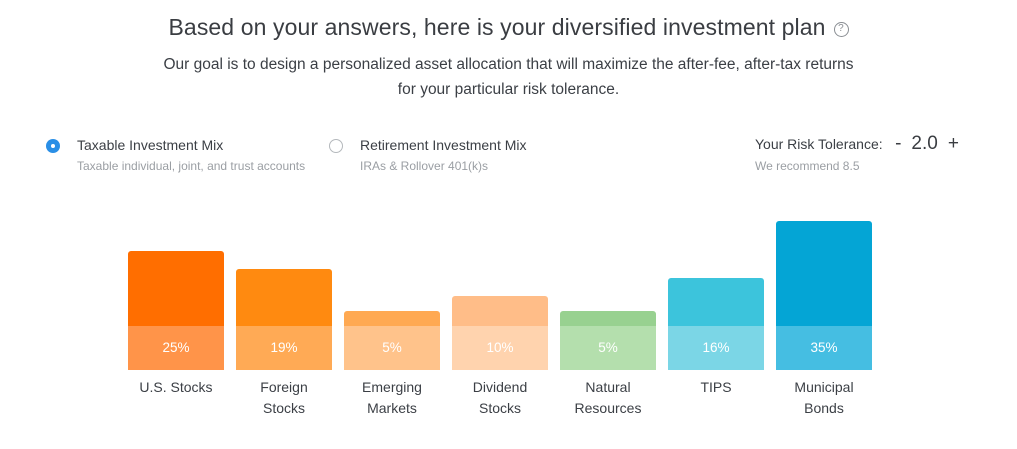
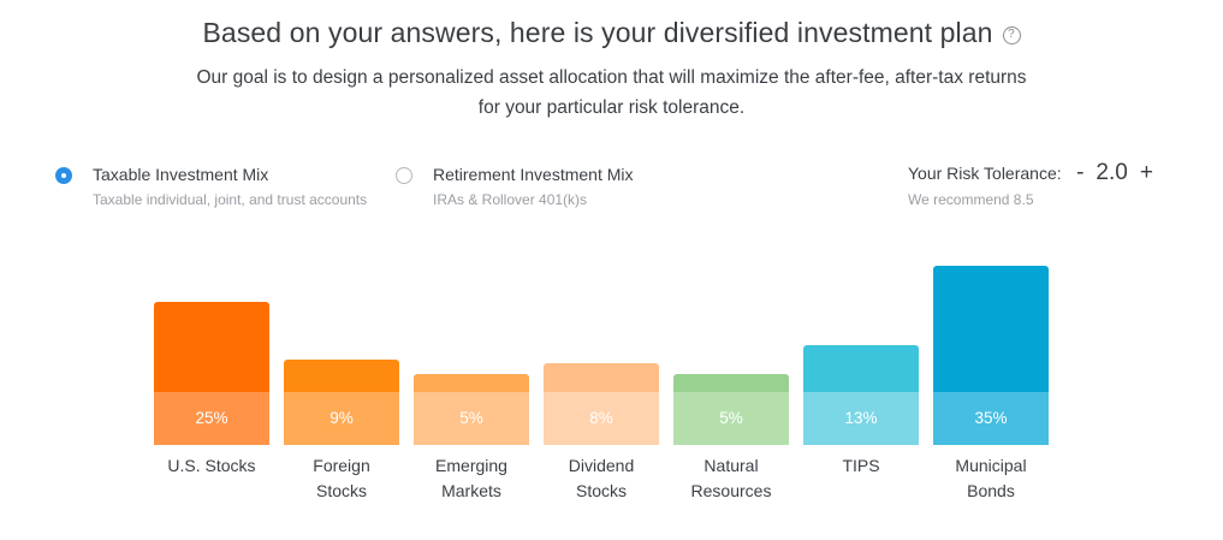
Foreign Stocks: 19% -> 9%
Dividend Stocks: 10% -> 8%
TIPS: 16% -> 13%
